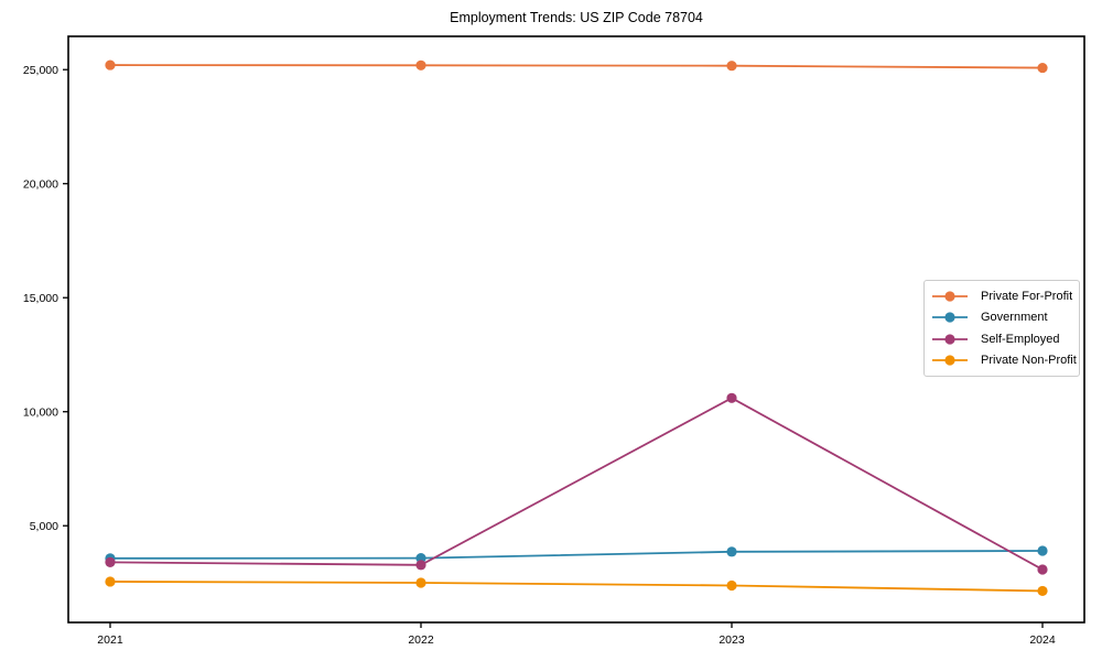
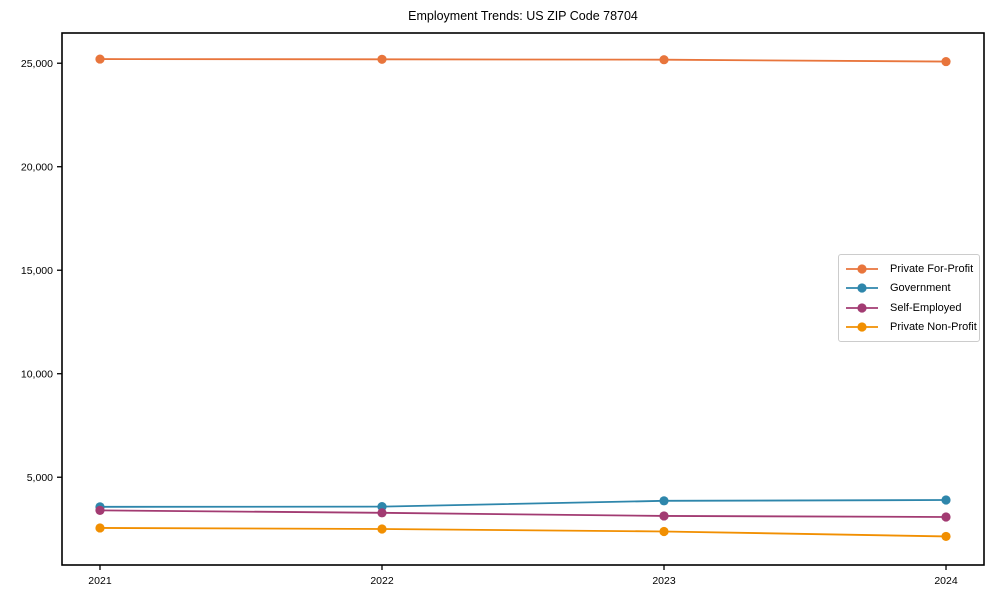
Self-Employed/2023: 10600 -> 3100
